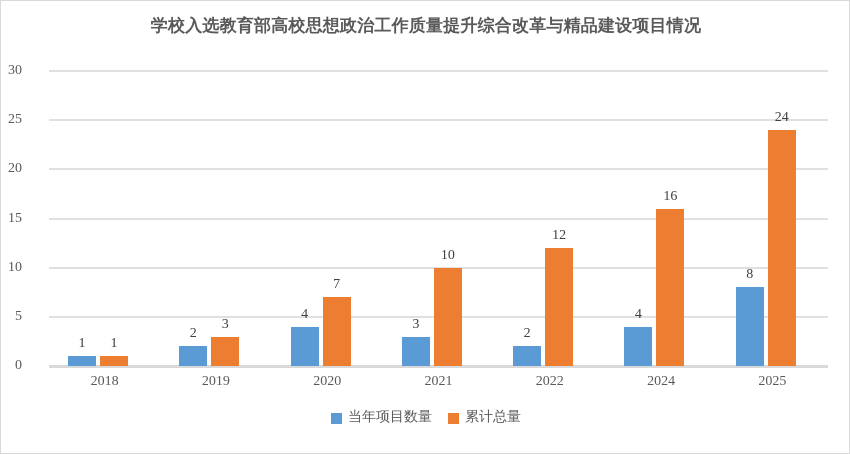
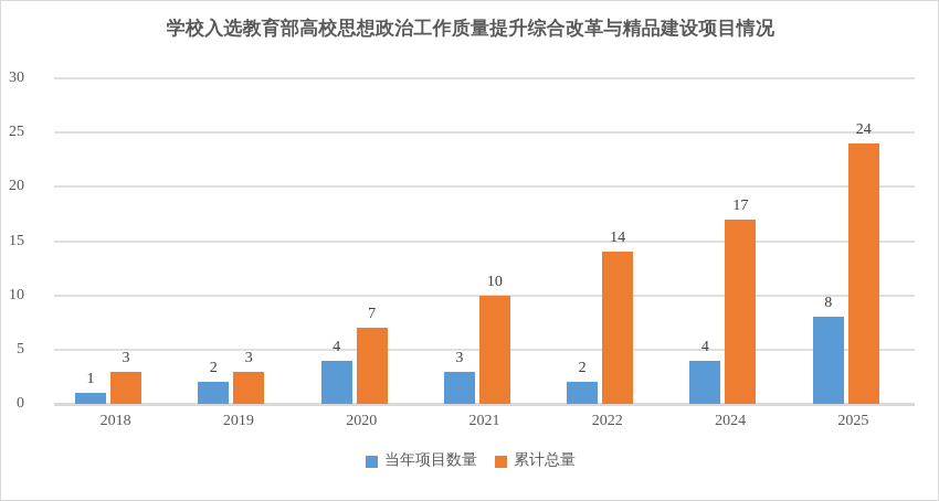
累计总量/2018: 1 -> 3
累计总量/2022: 12 -> 14
累计总量/2024: 16 -> 17
